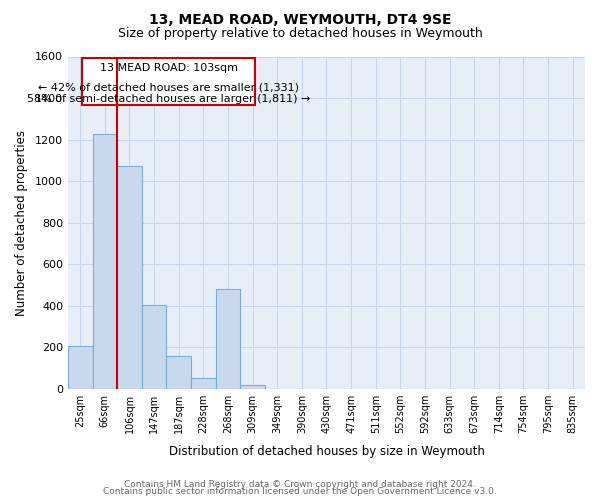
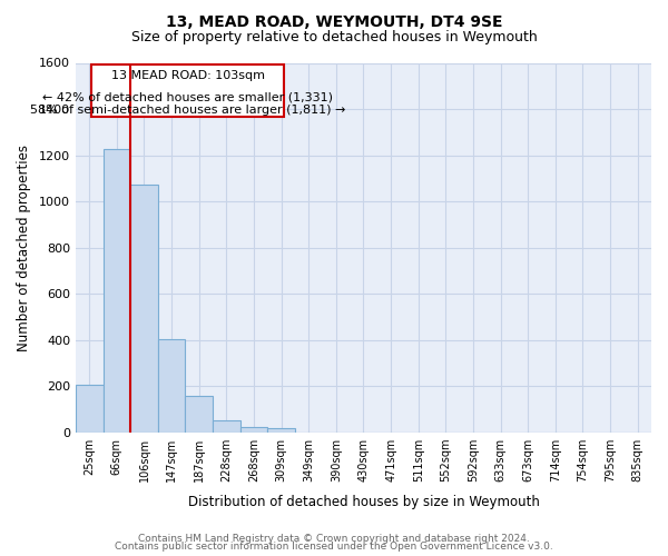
268sqm: 480 -> 25
